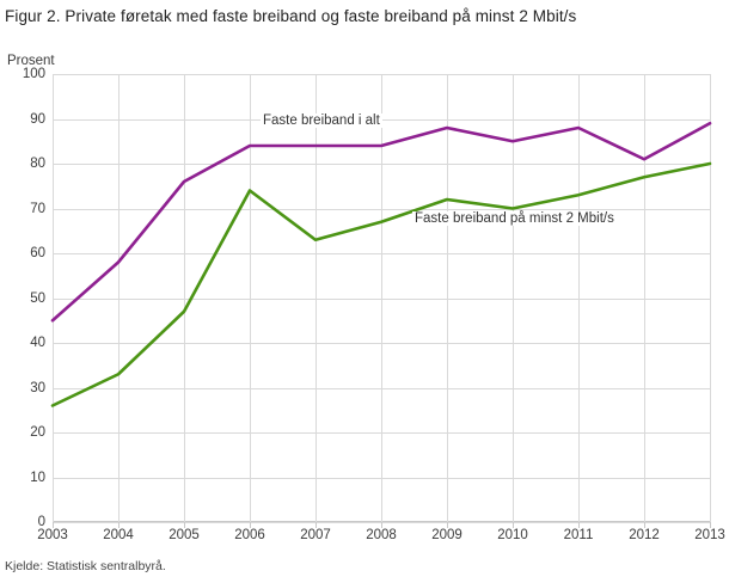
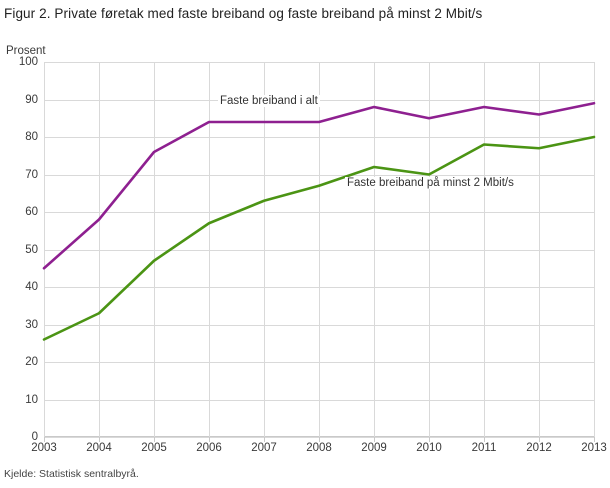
Faste breiband på minst 2 Mbit/s/2006: 74 -> 57
Faste breiband på minst 2 Mbit/s/2011: 73 -> 78
Faste breiband i alt/2012: 81 -> 86
